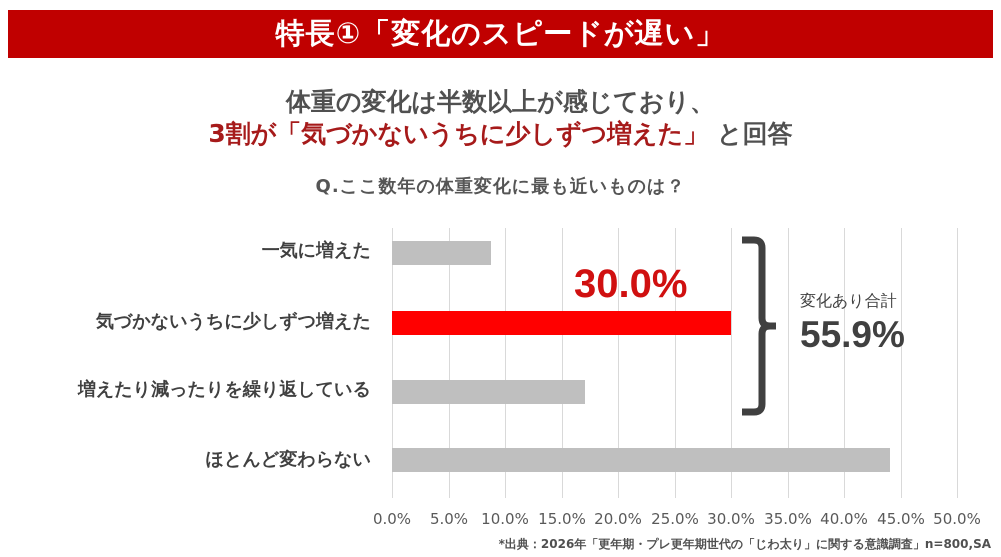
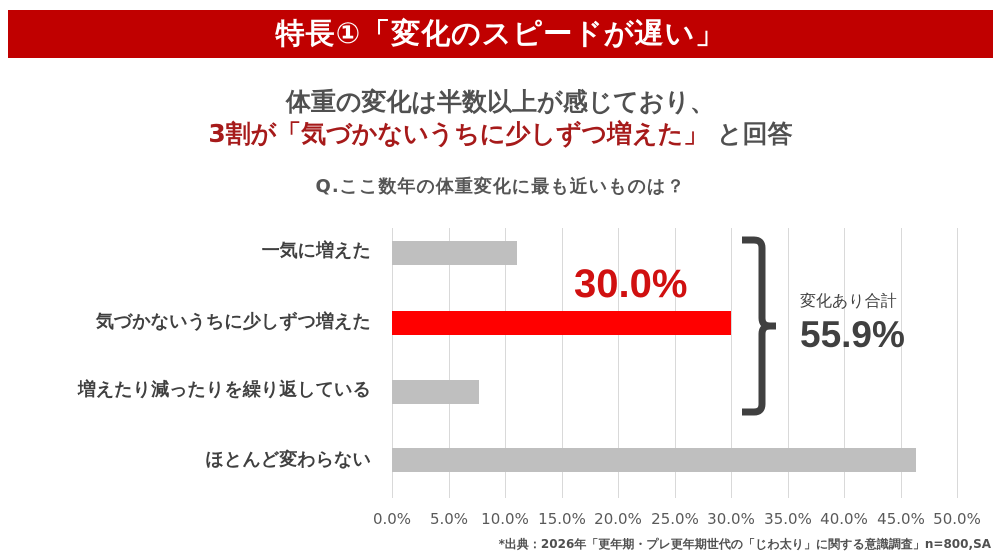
一気に増えた: 8.8% -> 11.1%
増えたり減ったりを繰り返している: 17.1% -> 7.7%
ほとんど変わらない: 44.1% -> 46.4%
